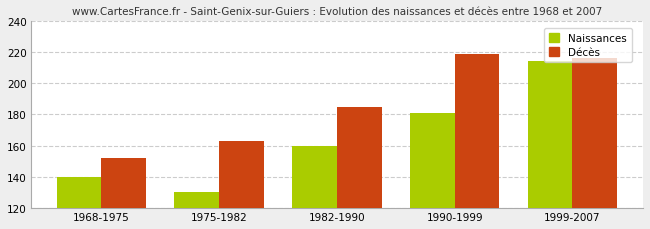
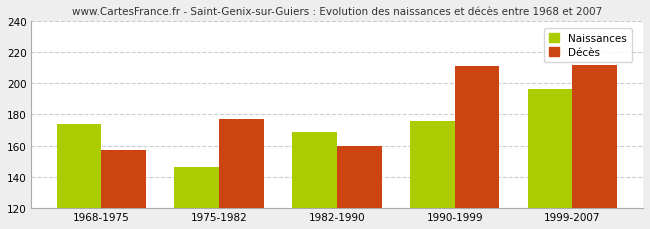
Naissances/1968-1975: 140 -> 174
Décès/1968-1975: 152 -> 157
Naissances/1975-1982: 130 -> 146
Décès/1975-1982: 163 -> 177
Naissances/1982-1990: 160 -> 169
Décès/1982-1990: 185 -> 160
Naissances/1990-1999: 181 -> 176
Décès/1990-1999: 219 -> 211
Naissances/1999-2007: 214 -> 196
Décès/1999-2007: 216 -> 212
